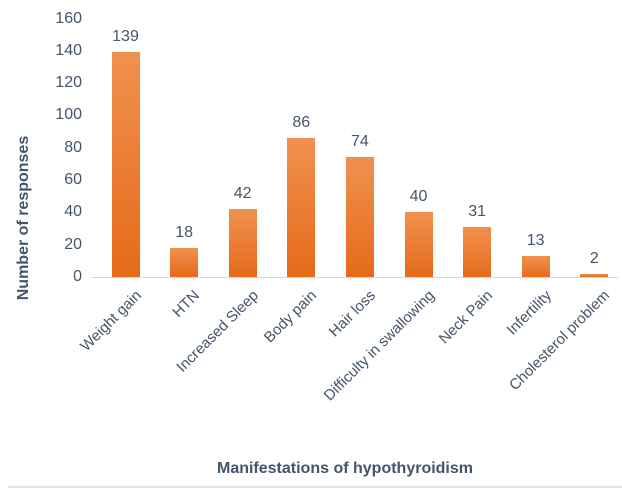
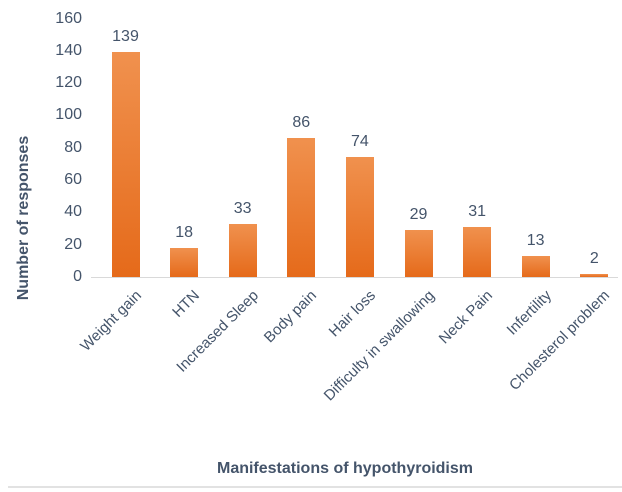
Increased Sleep: 42 -> 33
Difficulty in swallowing: 40 -> 29
